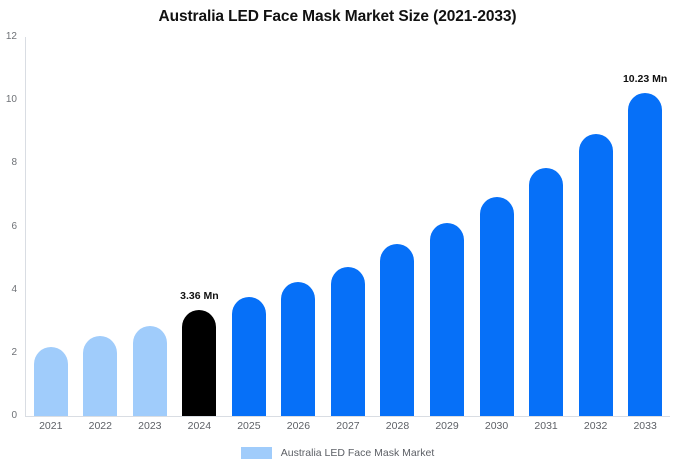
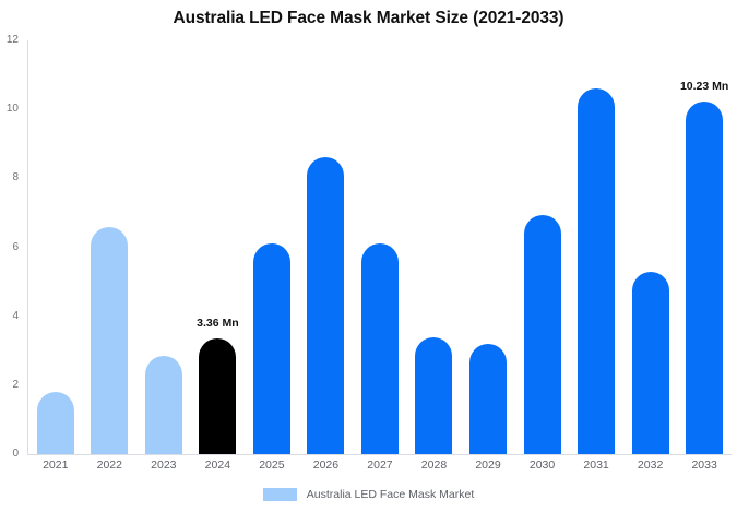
2021: 2.2 -> 1.8
2022: 2.5 -> 6.6
2025: 3.8 -> 6.1
2026: 4.2 -> 8.6
2027: 4.7 -> 6.1
2028: 5.5 -> 3.4
2029: 6.1 -> 3.2
2031: 7.8 -> 10.6
2032: 8.9 -> 5.3
